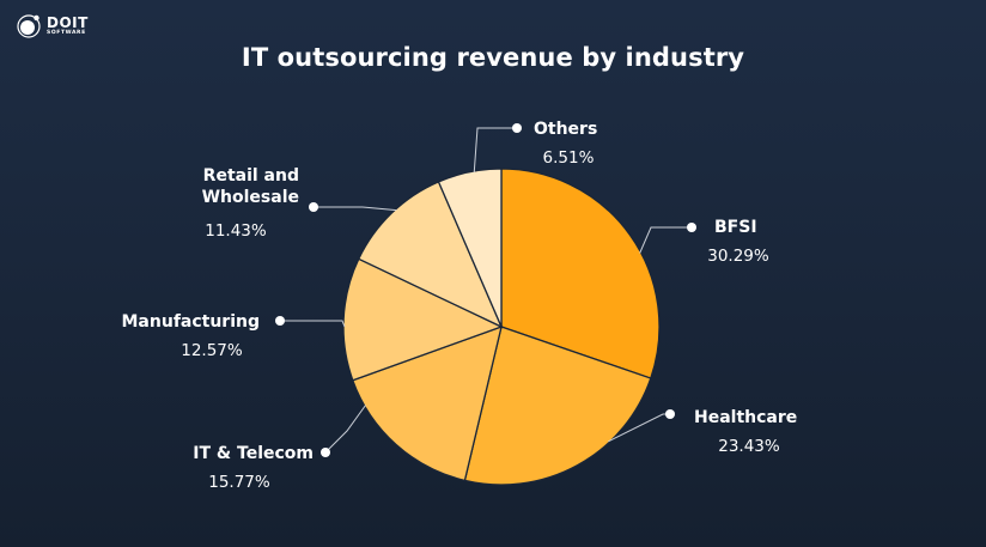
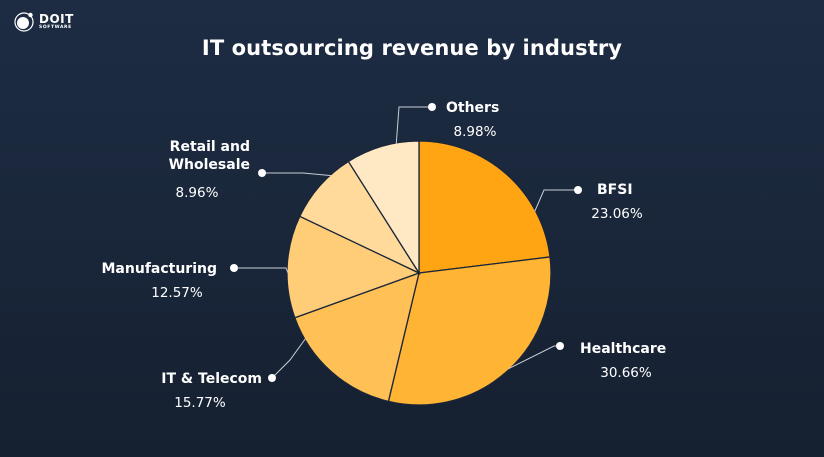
BFSI: 30.29% -> 23.06%
Healthcare: 23.43% -> 30.66%
Retail and Wholesale: 11.43% -> 8.96%
Others: 6.51% -> 8.98%
